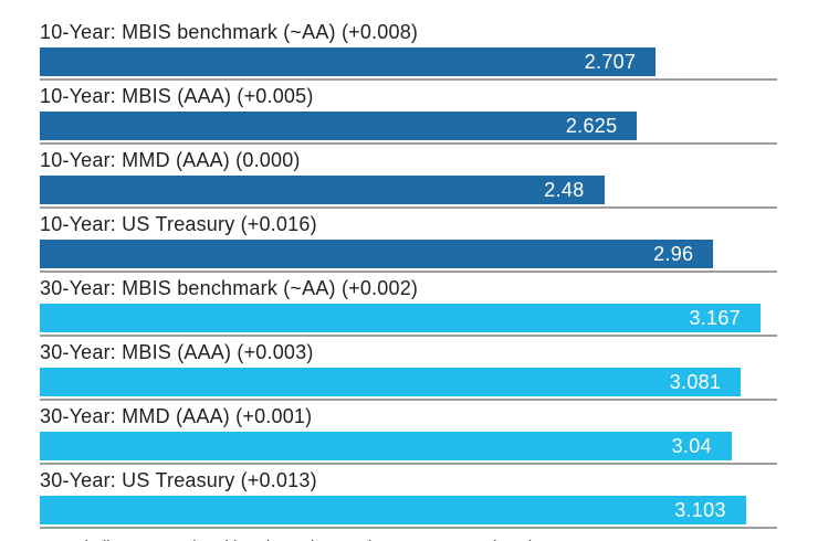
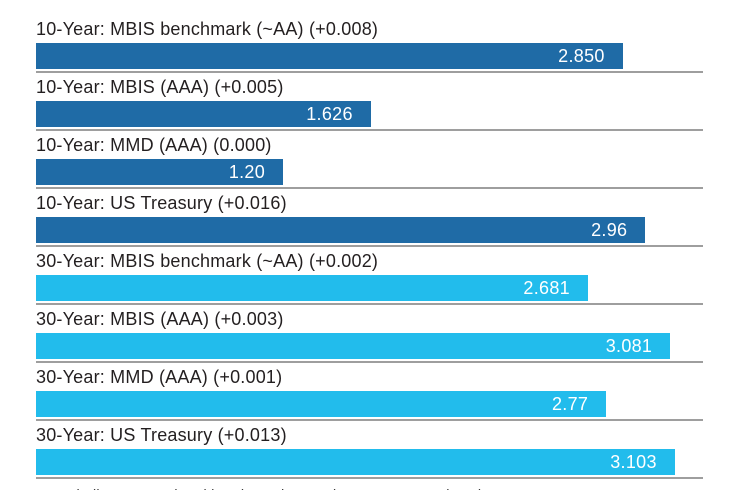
10-Year: MBIS benchmark (~AA) (+0.008): 2.707 -> 2.850
10-Year: MBIS (AAA) (+0.005): 2.625 -> 1.626
10-Year: MMD (AAA) (0.000): 2.48 -> 1.20
30-Year: MBIS benchmark (~AA) (+0.002): 3.167 -> 2.681
30-Year: MMD (AAA) (+0.001): 3.04 -> 2.77
